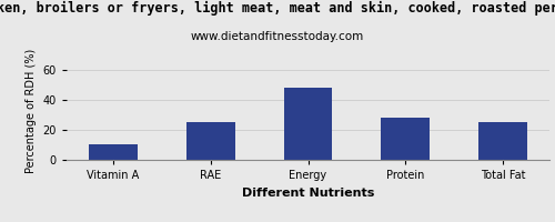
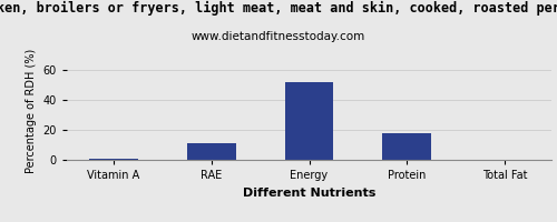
Vitamin A: 10 -> 1
RAE: 25 -> 11
Energy: 48 -> 52
Protein: 28 -> 18
Total Fat: 25 -> 0
